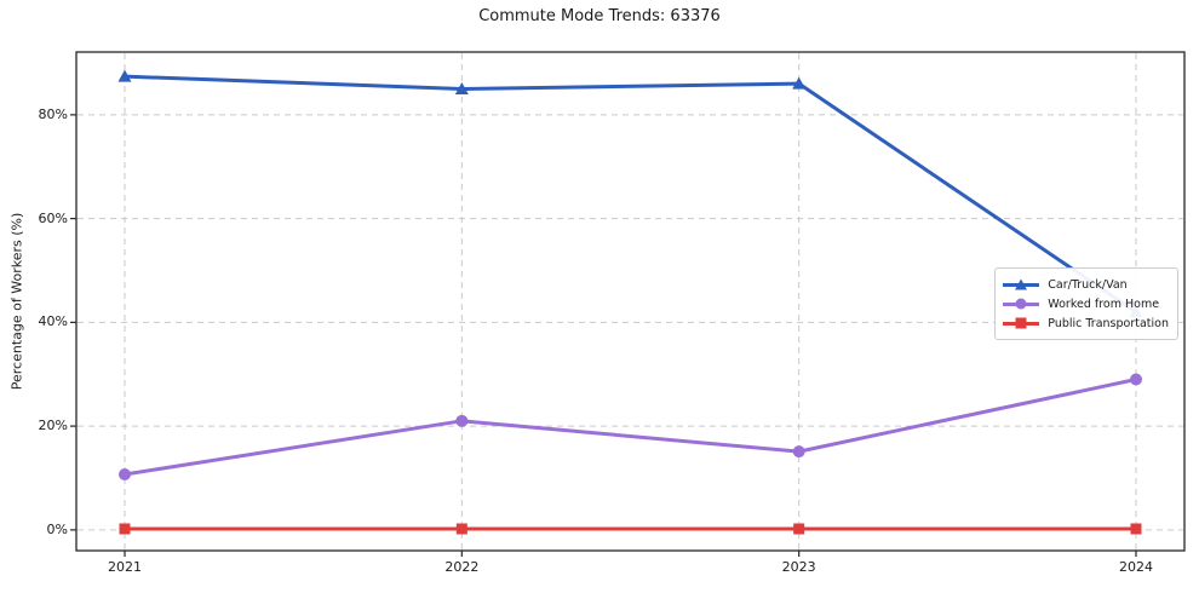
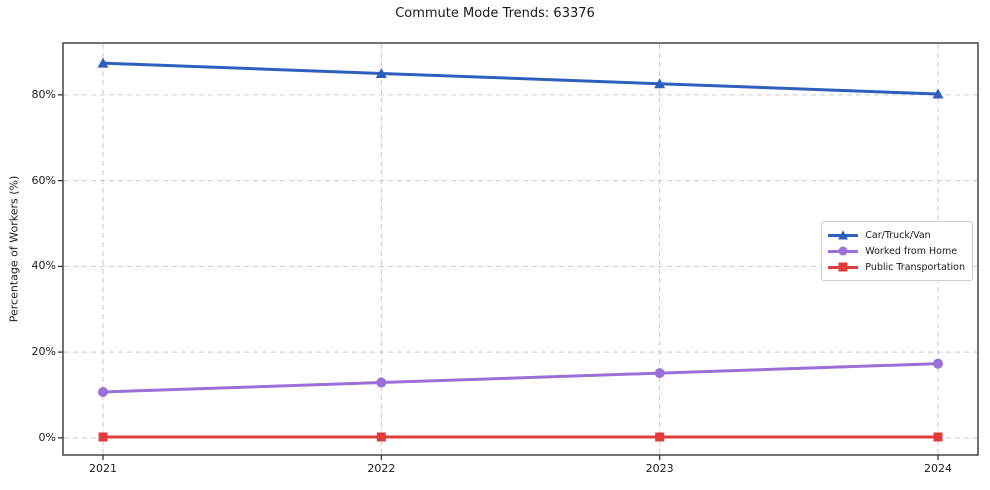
Worked from Home/2022: 21% -> 13%
Car/Truck/Van/2023: 86% -> 83%
Car/Truck/Van/2024: 42% -> 80%
Worked from Home/2024: 29% -> 17%
